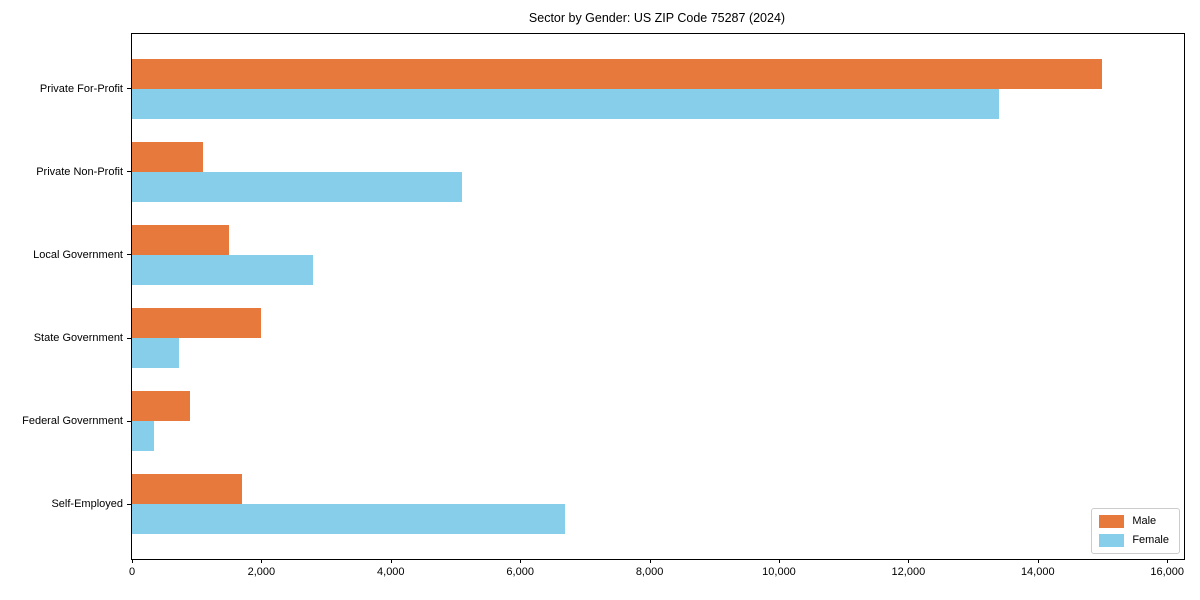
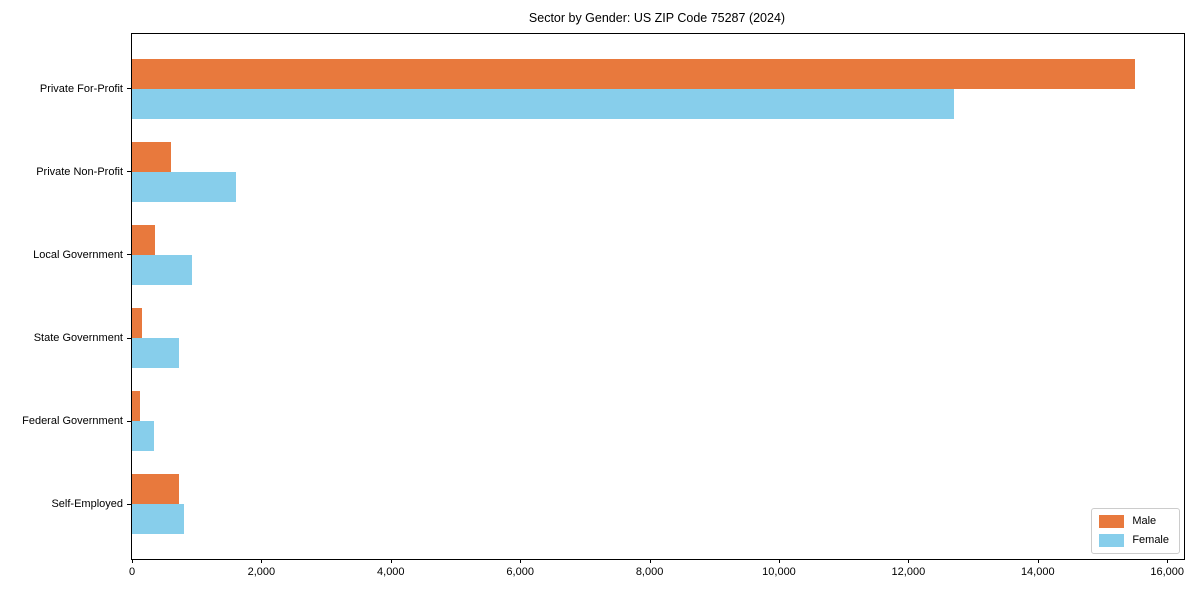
Male/Private For-Profit: 15000 -> 15500
Female/Private For-Profit: 13400 -> 12700
Male/Private Non-Profit: 1100 -> 600
Female/Private Non-Profit: 5100 -> 1600
Male/Local Government: 1500 -> 400
Female/Local Government: 2800 -> 900
Male/State Government: 2000 -> 200
Male/Federal Government: 900 -> 100
Male/Self-Employed: 1700 -> 700
Female/Self-Employed: 6700 -> 800
